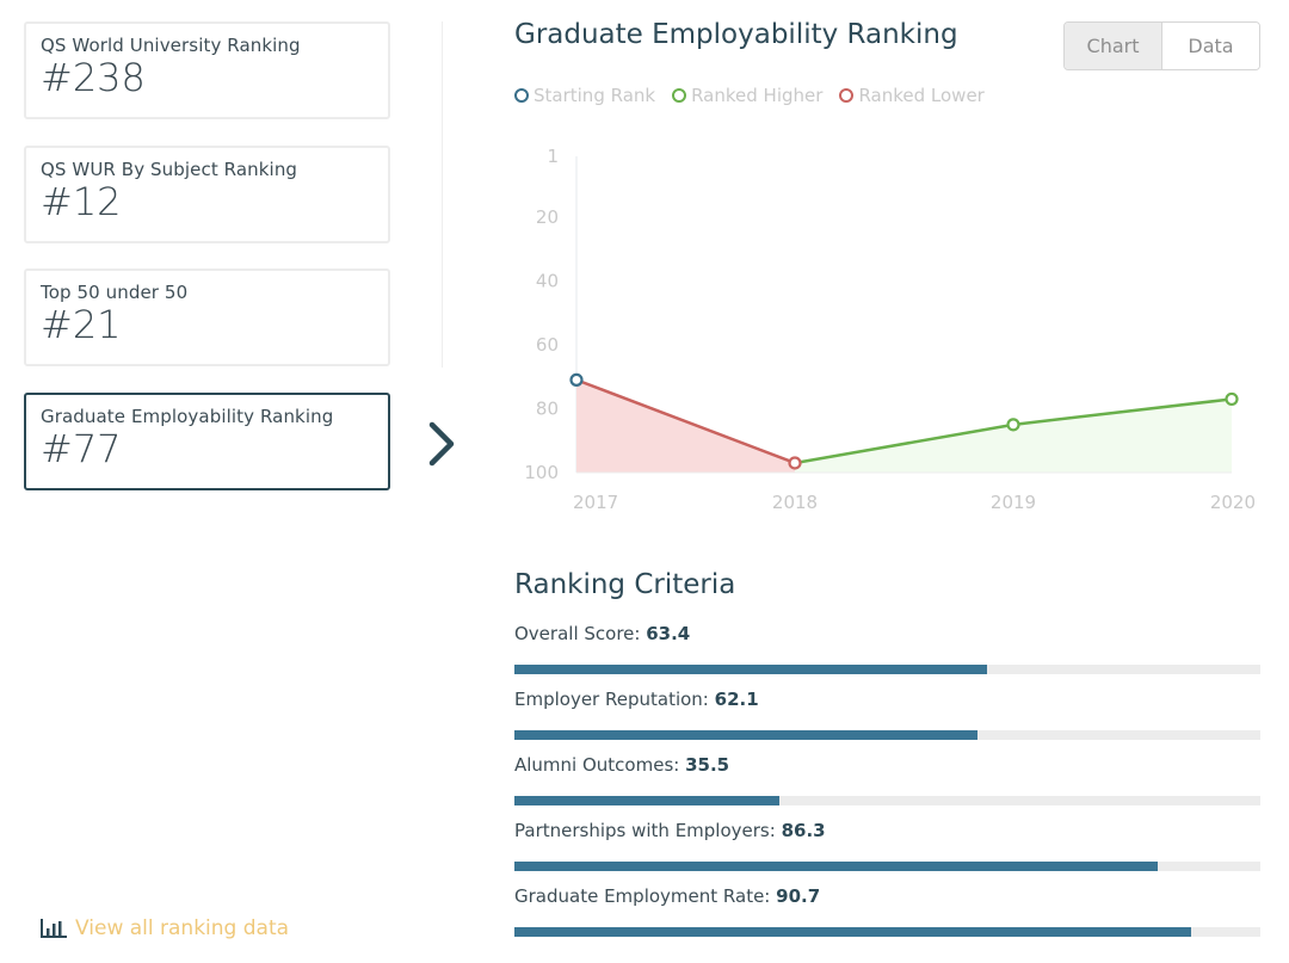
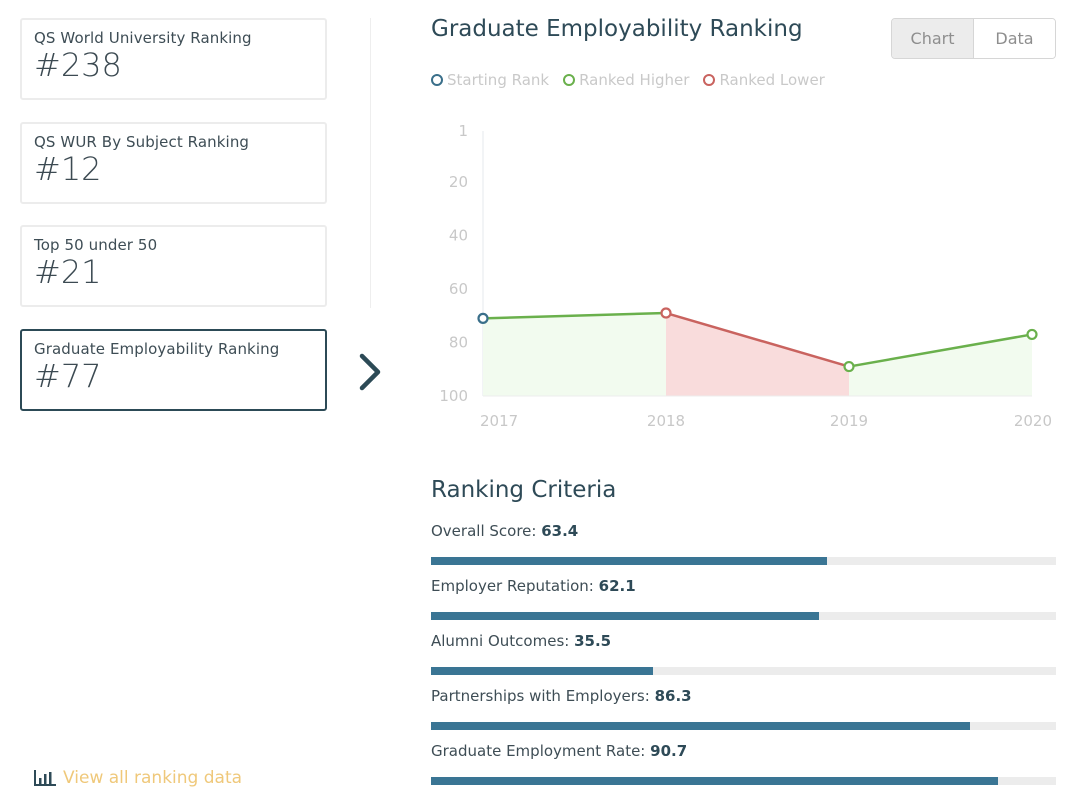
2018: 97 -> 69
2019: 85 -> 89
